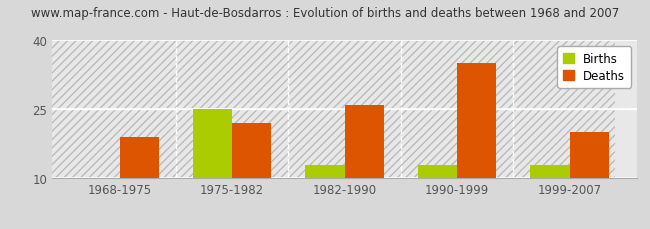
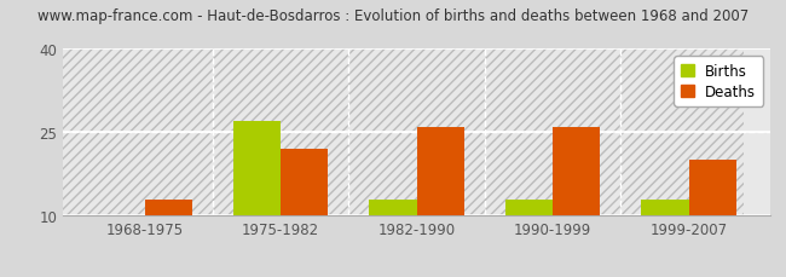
Deaths/1968-1975: 19 -> 13
Births/1975-1982: 25 -> 27
Deaths/1990-1999: 35 -> 26
